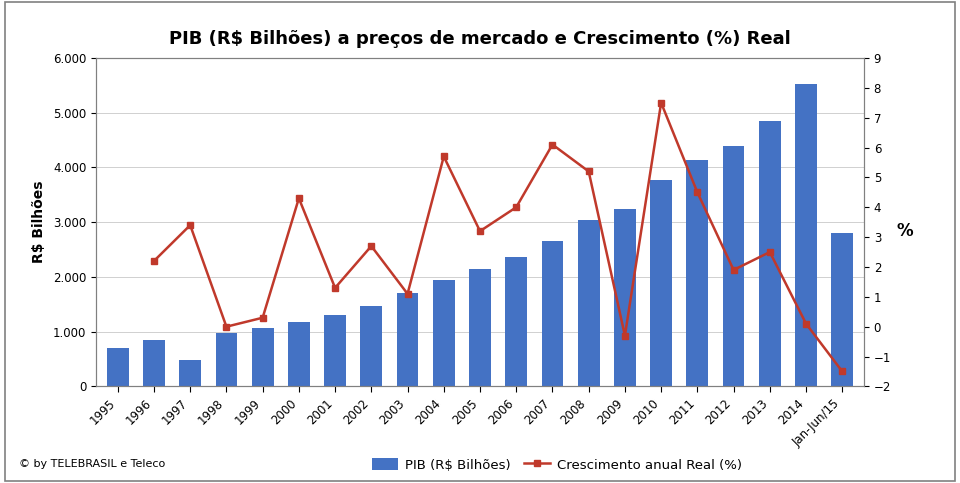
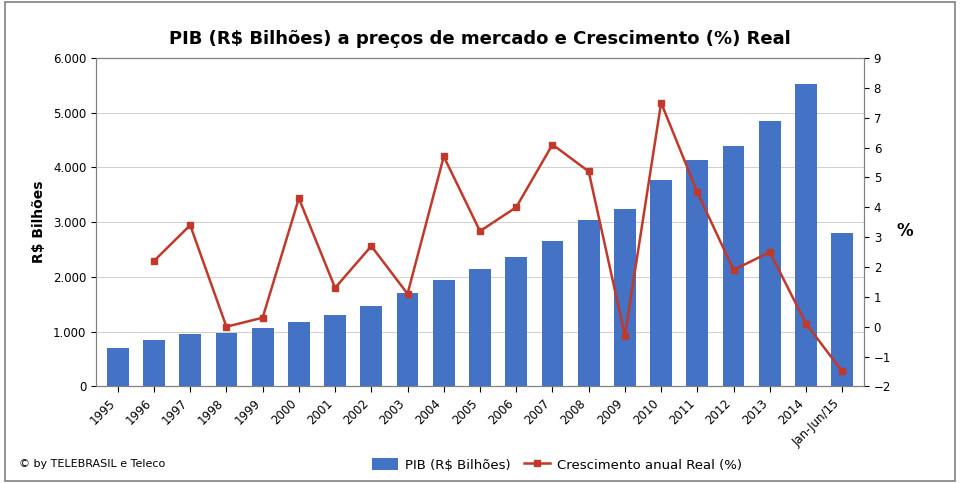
PIB (R$ Bilhões)/1997: 480 -> 960
